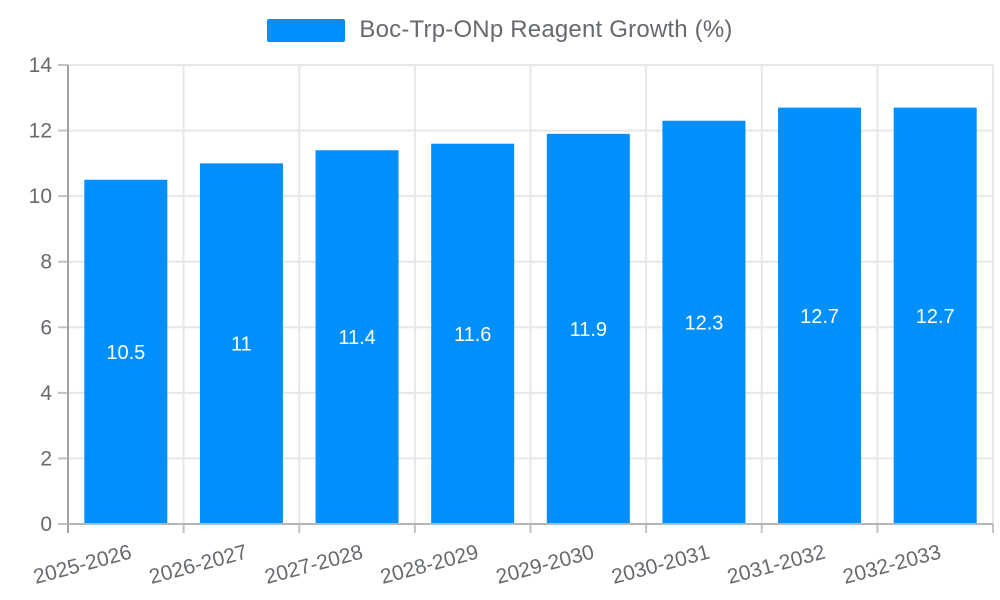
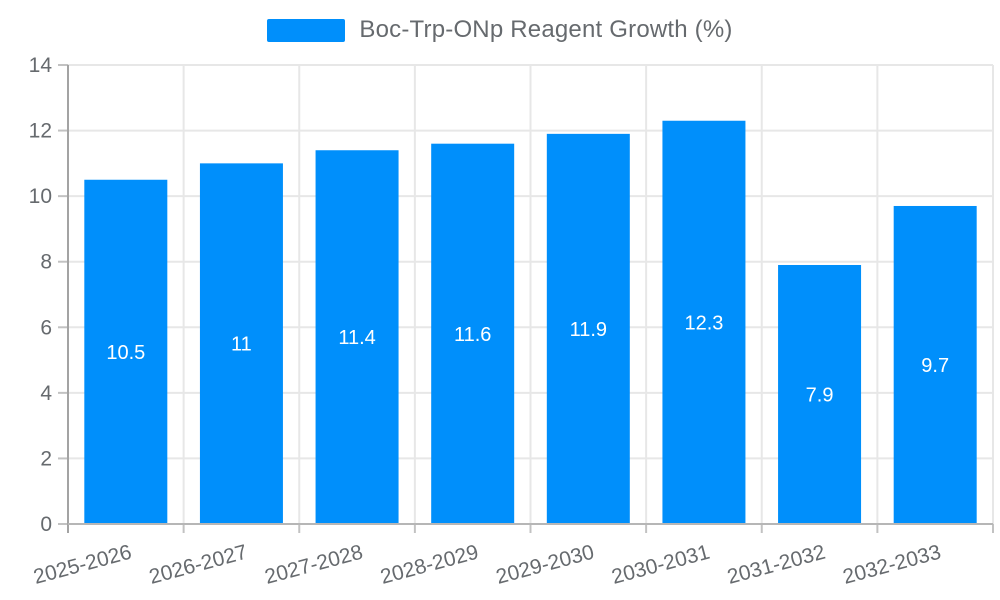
2031-2032: 12.7 -> 7.9
2032-2033: 12.7 -> 9.7
